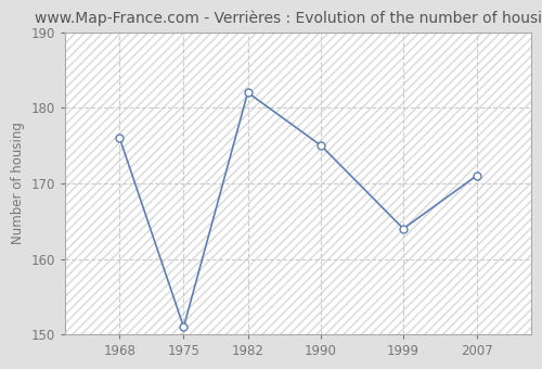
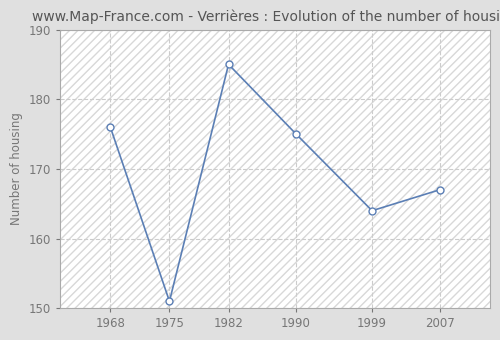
1982: 182 -> 185
2007: 171 -> 167
